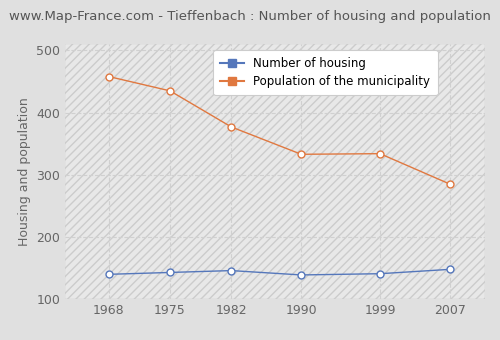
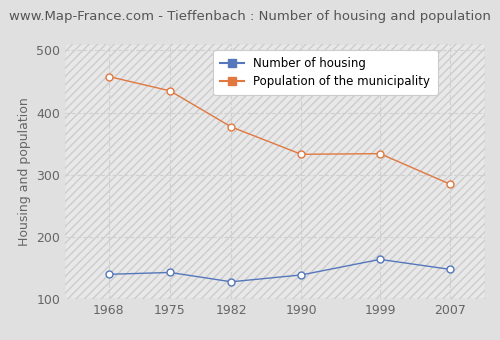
Number of housing/1982: 146 -> 128
Number of housing/1999: 141 -> 164
